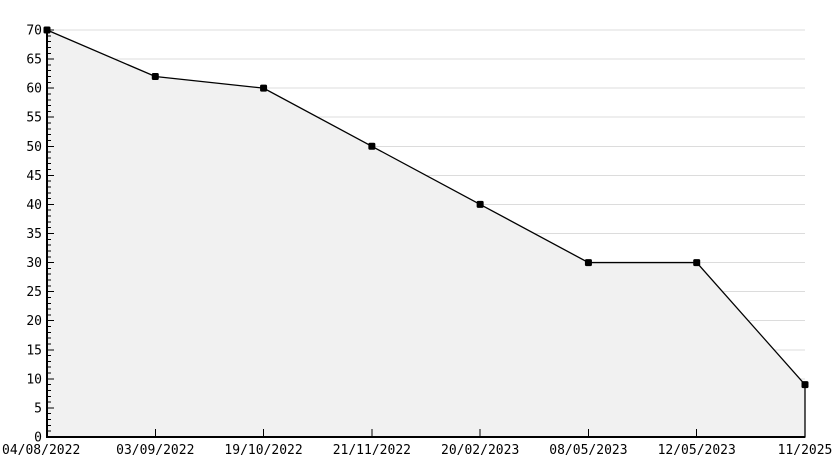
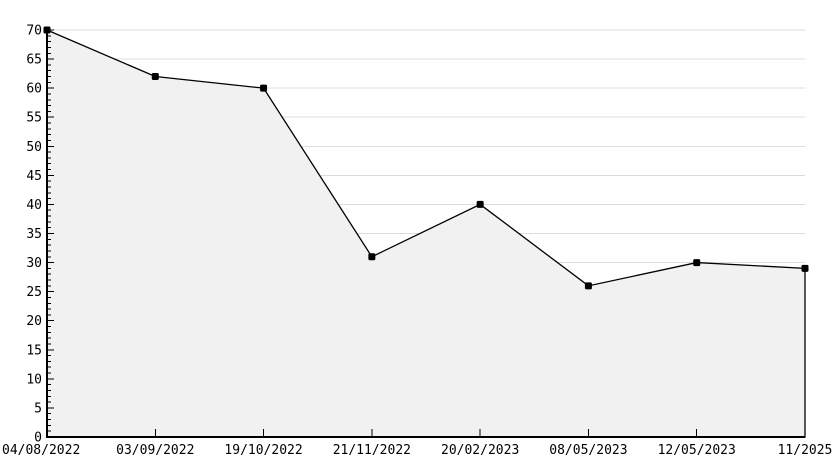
21/11/2022: 50 -> 31
08/05/2023: 30 -> 26
11/2025: 9 -> 29
